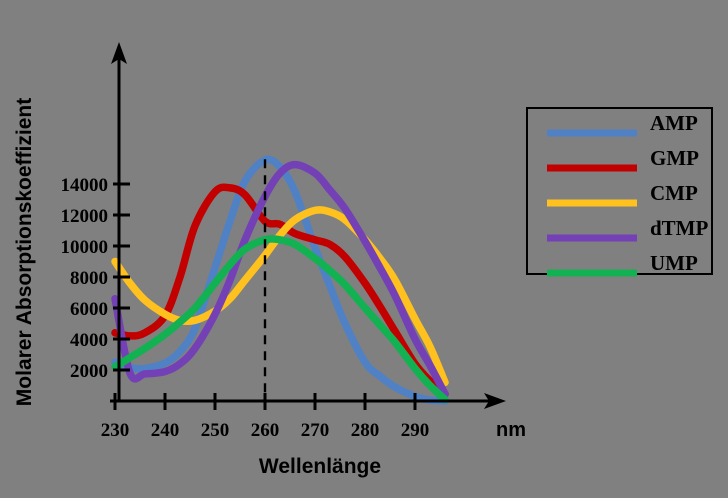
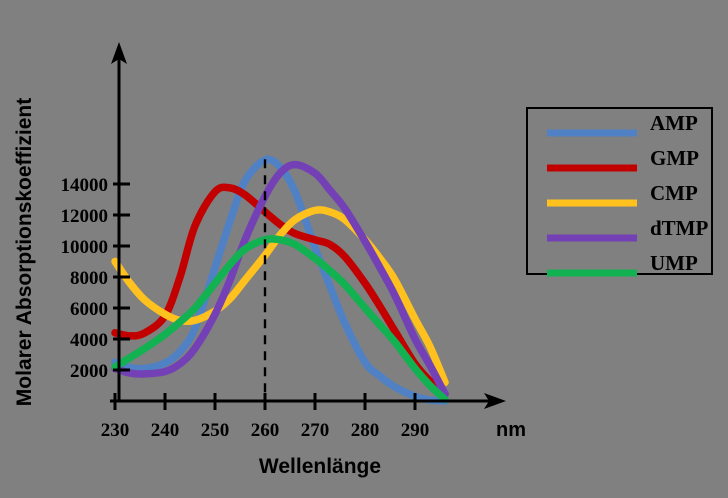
dTMP/230: 6600 -> 2100
GMP/260: 11600 -> 12200
